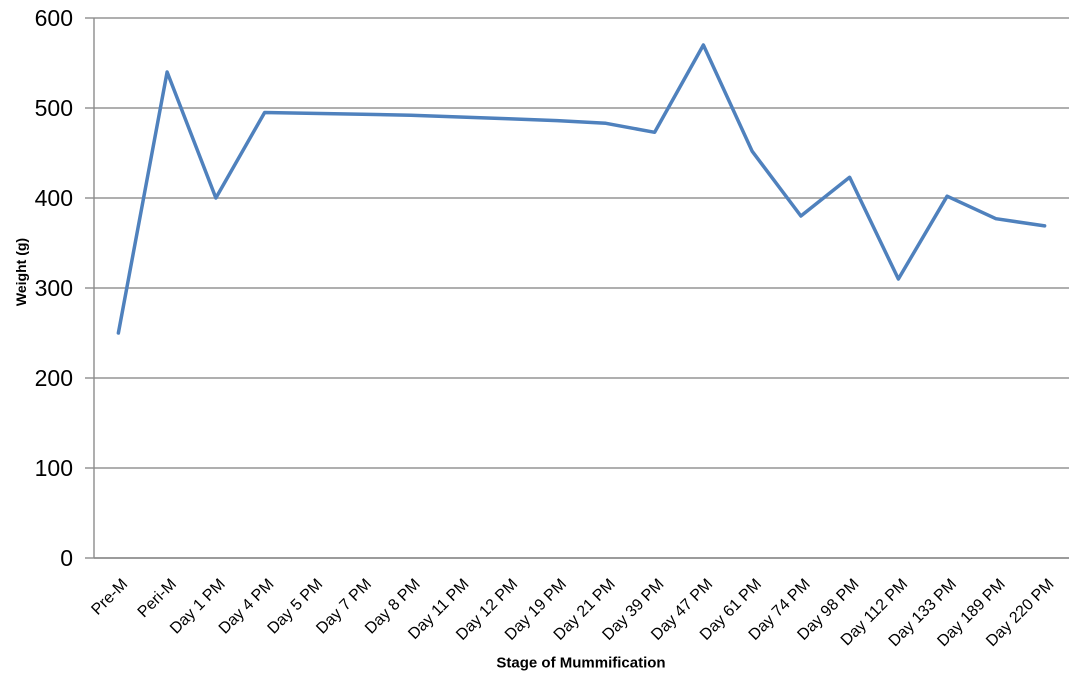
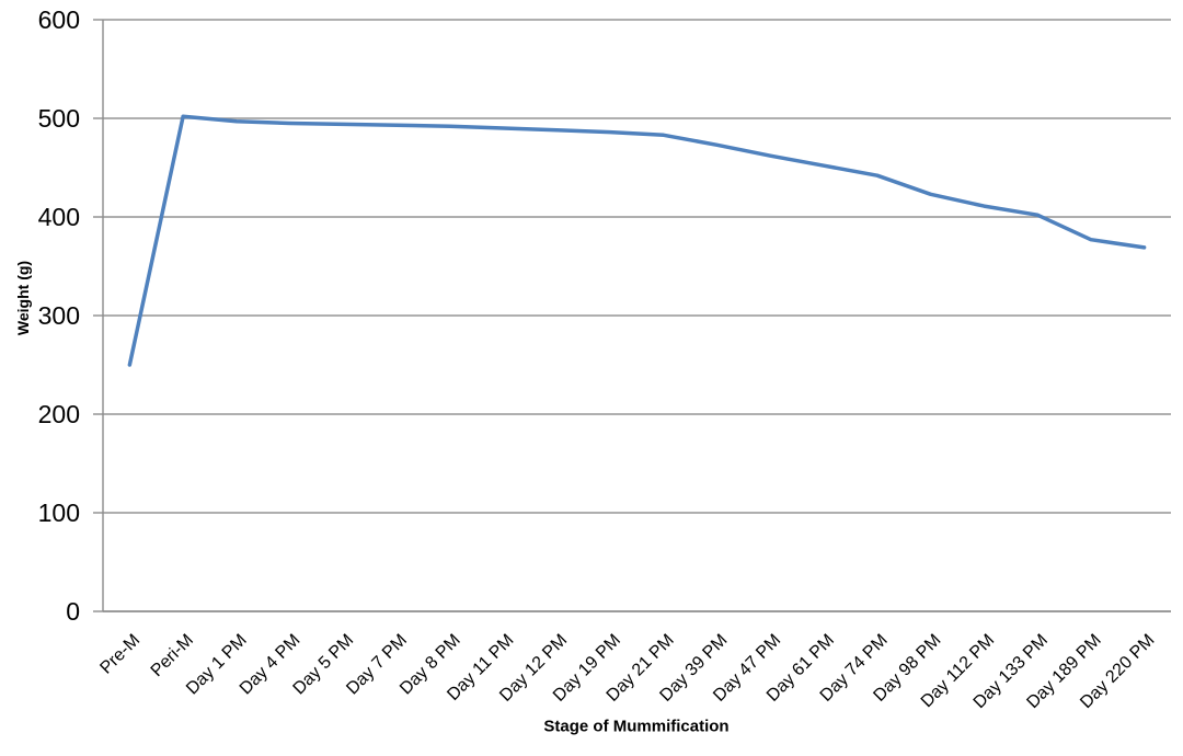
Peri-M: 540 -> 500
Day 1 PM: 400 -> 500
Day 47 PM: 570 -> 460
Day 74 PM: 380 -> 440
Day 112 PM: 310 -> 410
